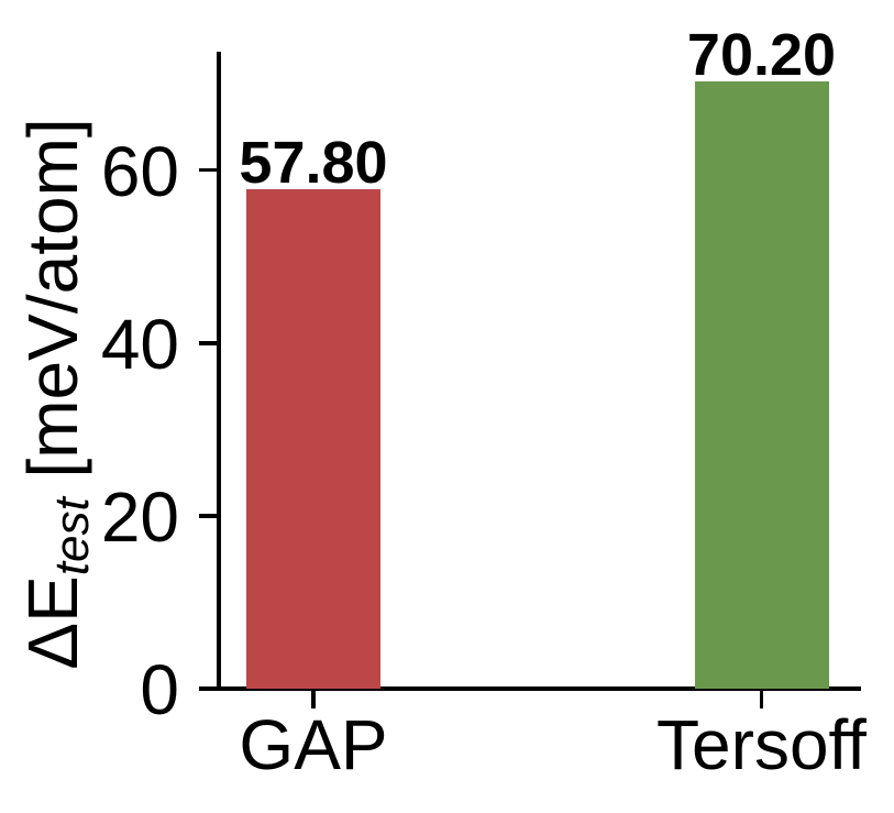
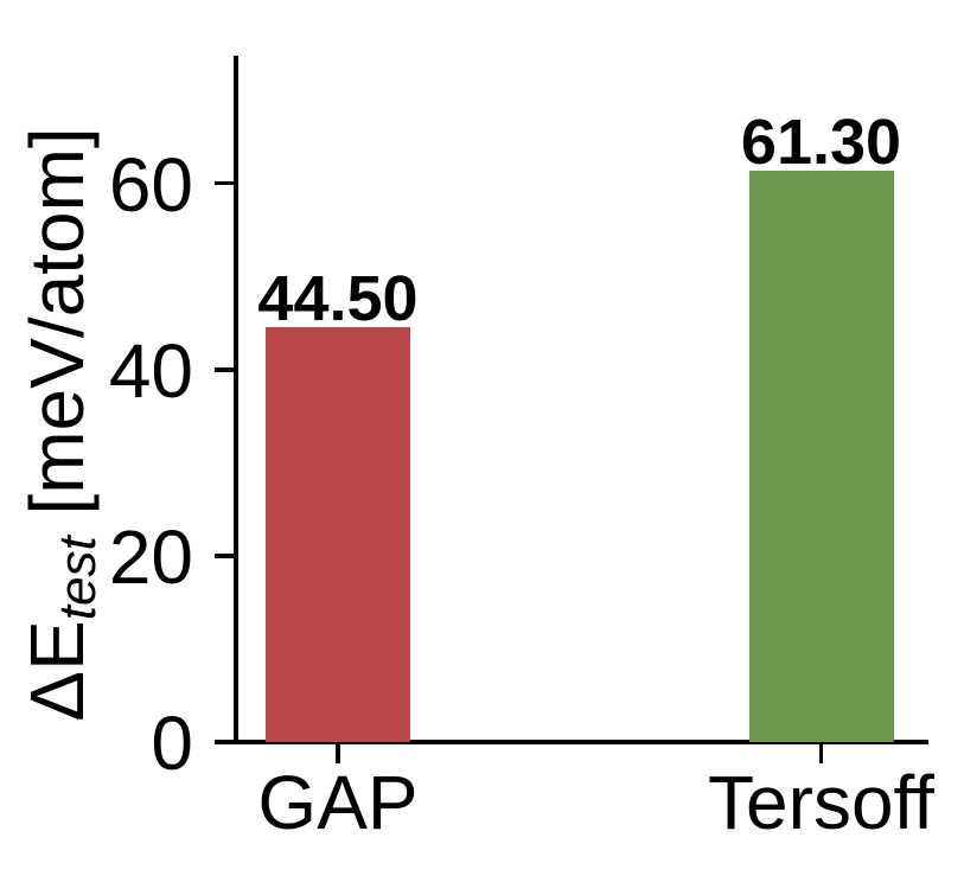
GAP: 57.80 -> 44.50
Tersoff: 70.20 -> 61.30
